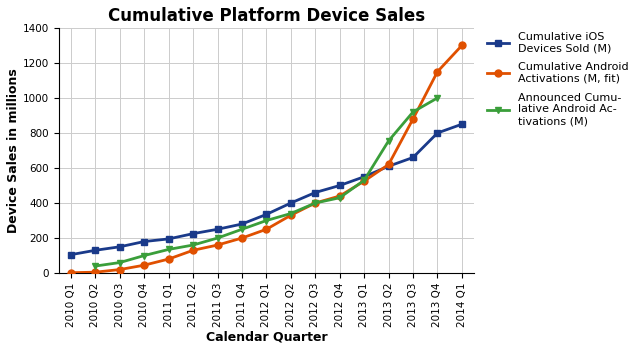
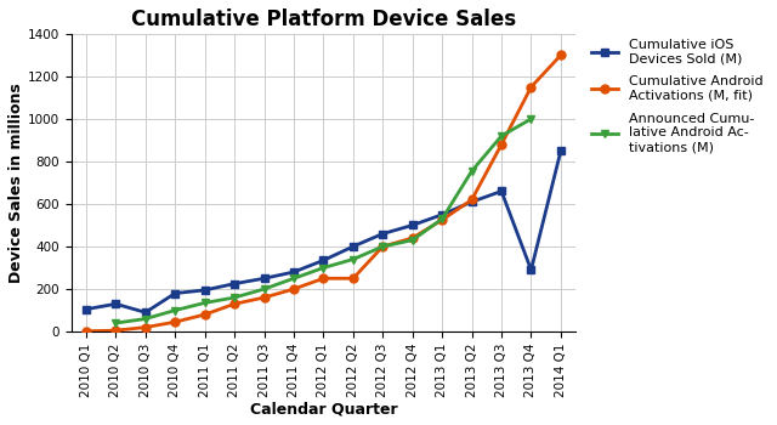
Cumulative iOS Devices Sold (M)/2010 Q3: 150 -> 90
Cumulative Android Activations (M, fit)/2012 Q2: 330 -> 250
Cumulative iOS Devices Sold (M)/2013 Q4: 800 -> 290
